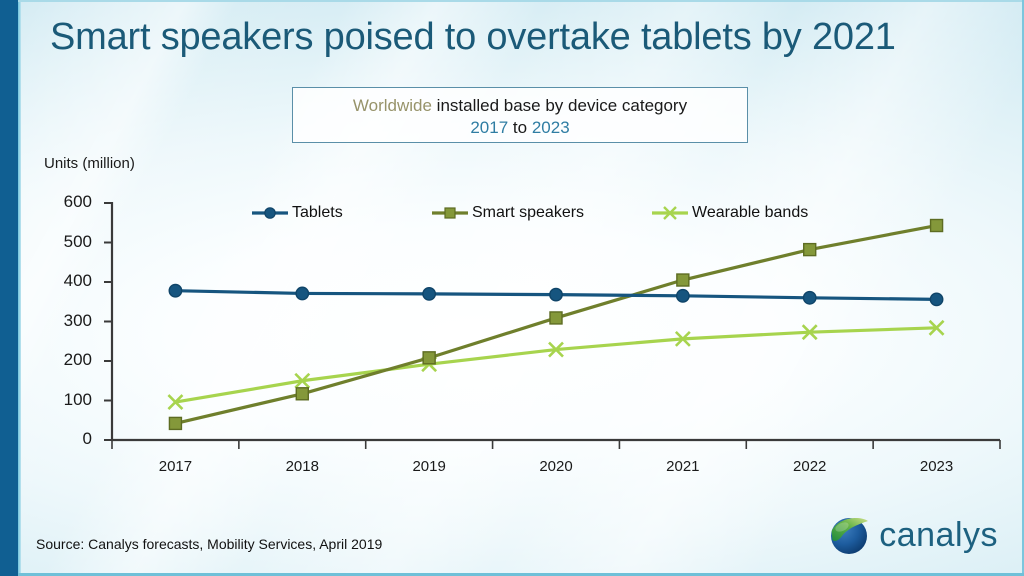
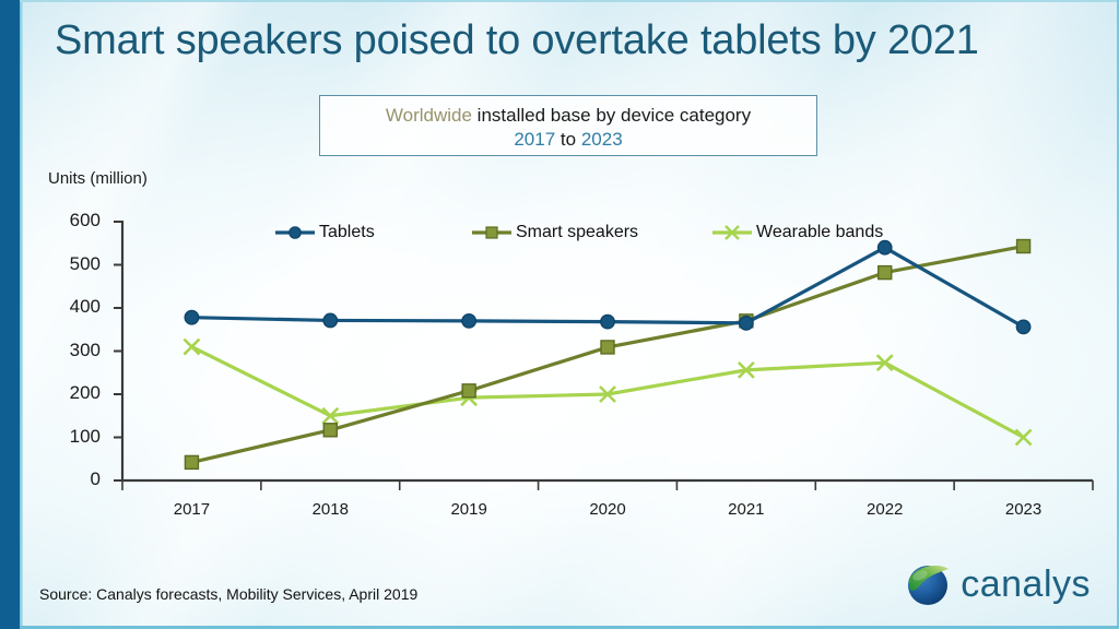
Wearable bands/2017: 100 -> 310
Wearable bands/2020: 230 -> 200
Smart speakers/2021: 400 -> 370
Tablets/2022: 360 -> 540
Wearable bands/2023: 280 -> 100
